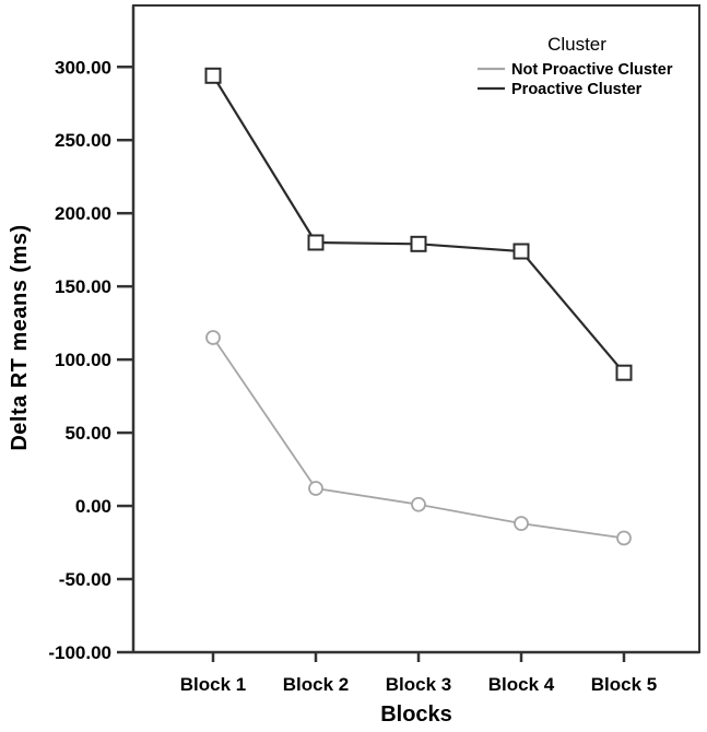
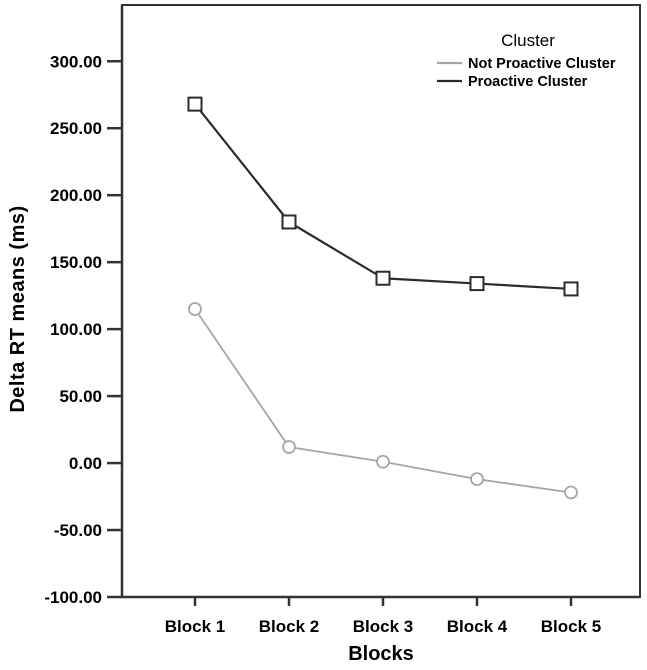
Proactive Cluster/Block 1: 294 -> 268
Proactive Cluster/Block 3: 179 -> 138
Proactive Cluster/Block 4: 174 -> 134
Proactive Cluster/Block 5: 91 -> 130
